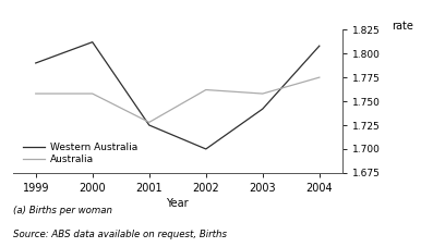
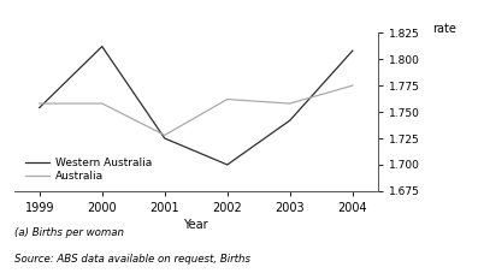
Western Australia/1999: 1.790 -> 1.754
